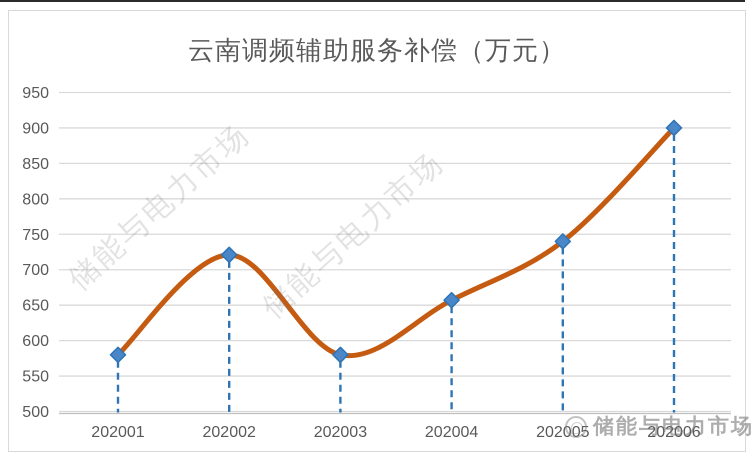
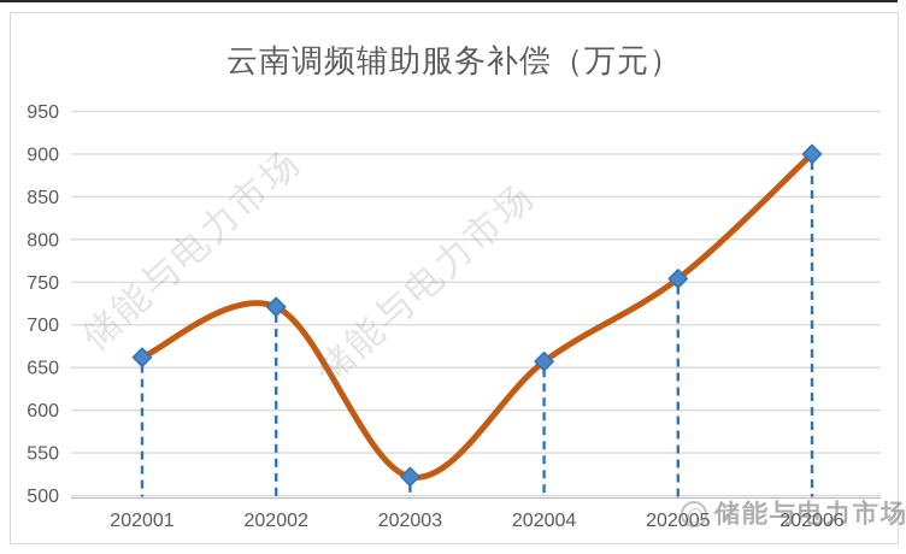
202001: 580 -> 660
202003: 580 -> 520
202005: 740 -> 750
